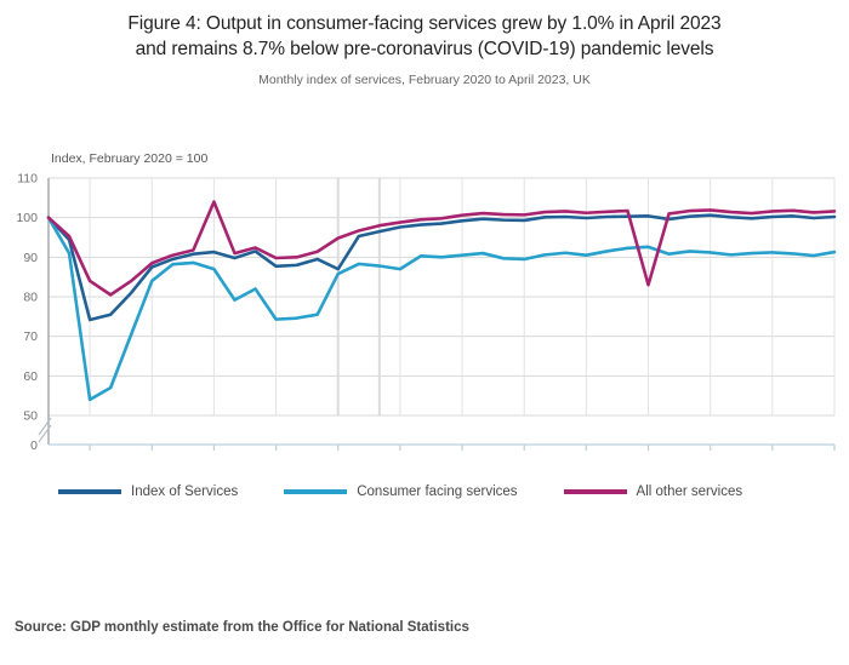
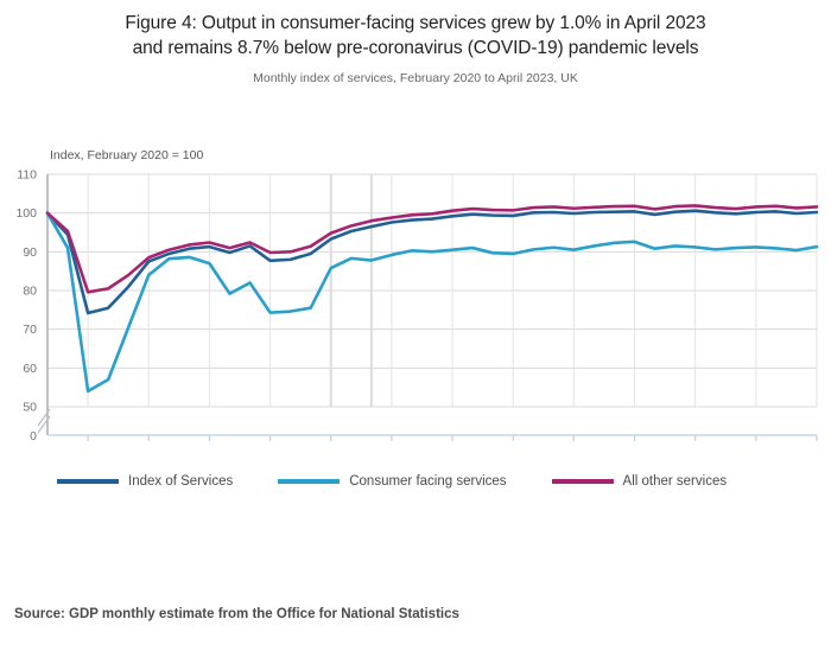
All other services/Apr 20: 84 -> 80
All other services/Oct 20: 104 -> 92
Index of Services/Apr 21: 87 -> 93
Consumer facing services/Jul 21: 87 -> 89
All other services/Jul 22: 83 -> 102
